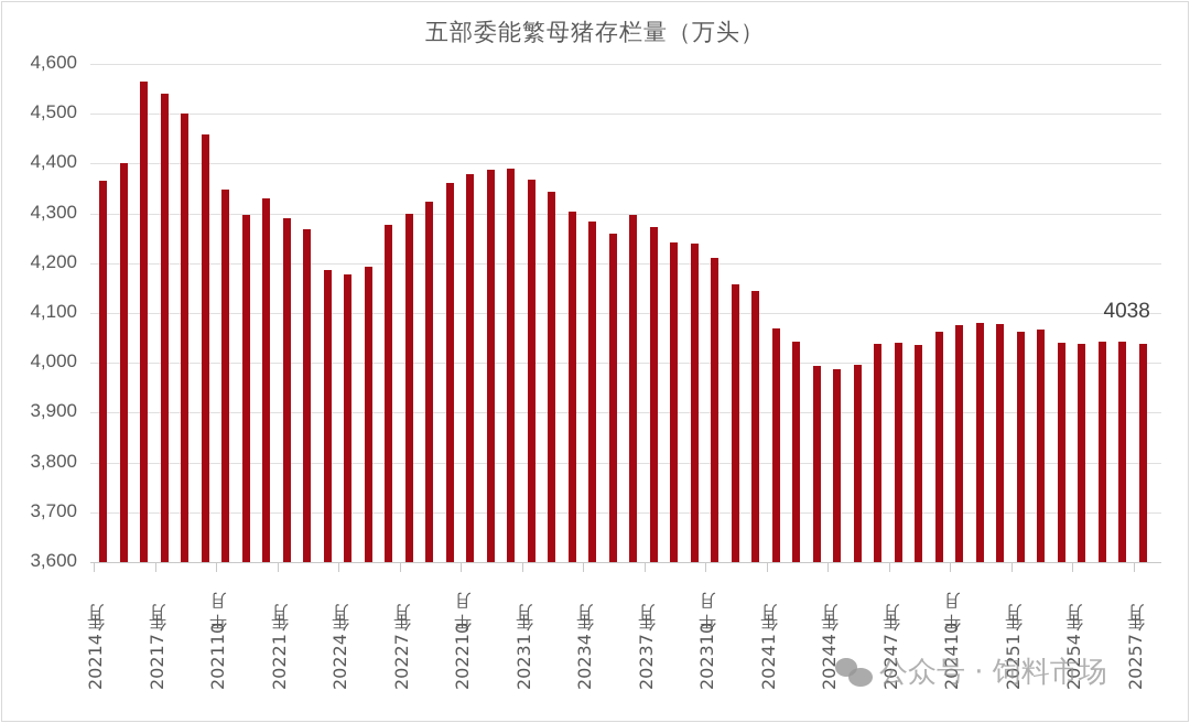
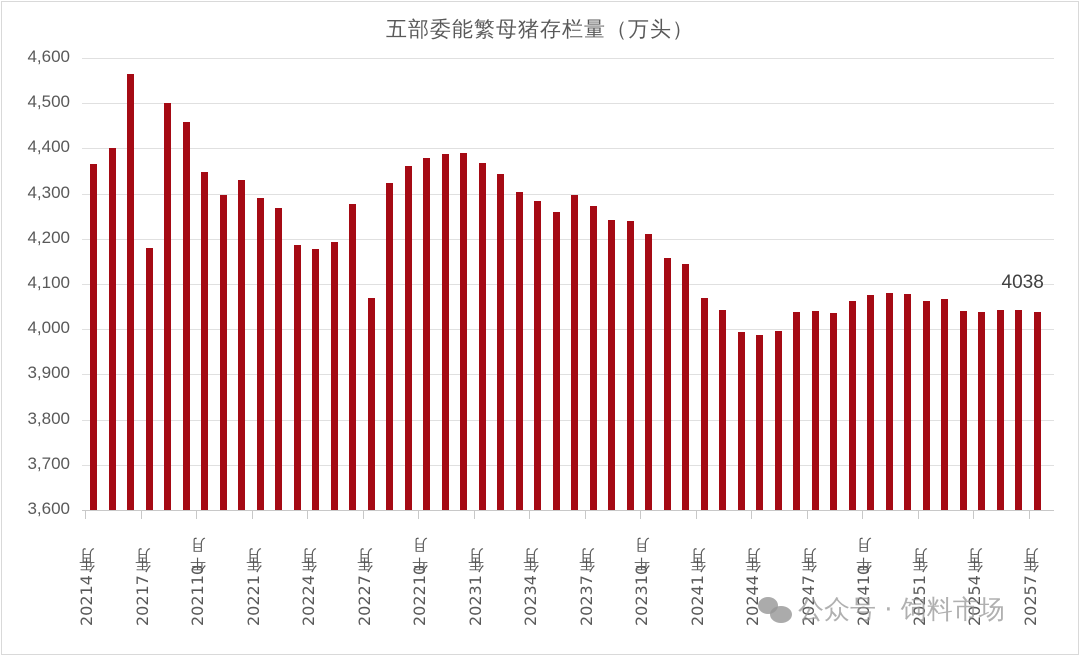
2021年7月: 4540 -> 4180
2022年7月: 4300 -> 4070
